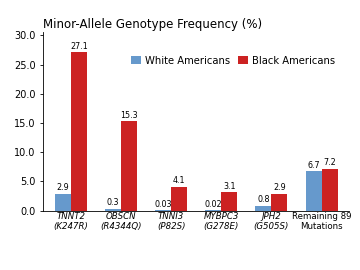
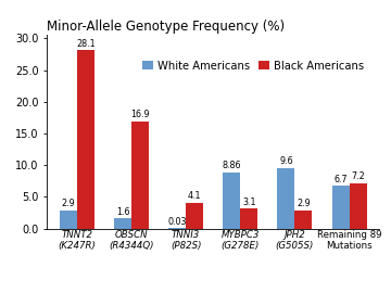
Black Americans/TNNT2 (K247R): 27.1 -> 28.1
White Americans/OBSCN (R4344Q): 0.3 -> 1.6
Black Americans/OBSCN (R4344Q): 15.3 -> 16.9
White Americans/MYBPC3 (G278E): 0.02 -> 8.86
White Americans/JPH2 (G505S): 0.8 -> 9.6
